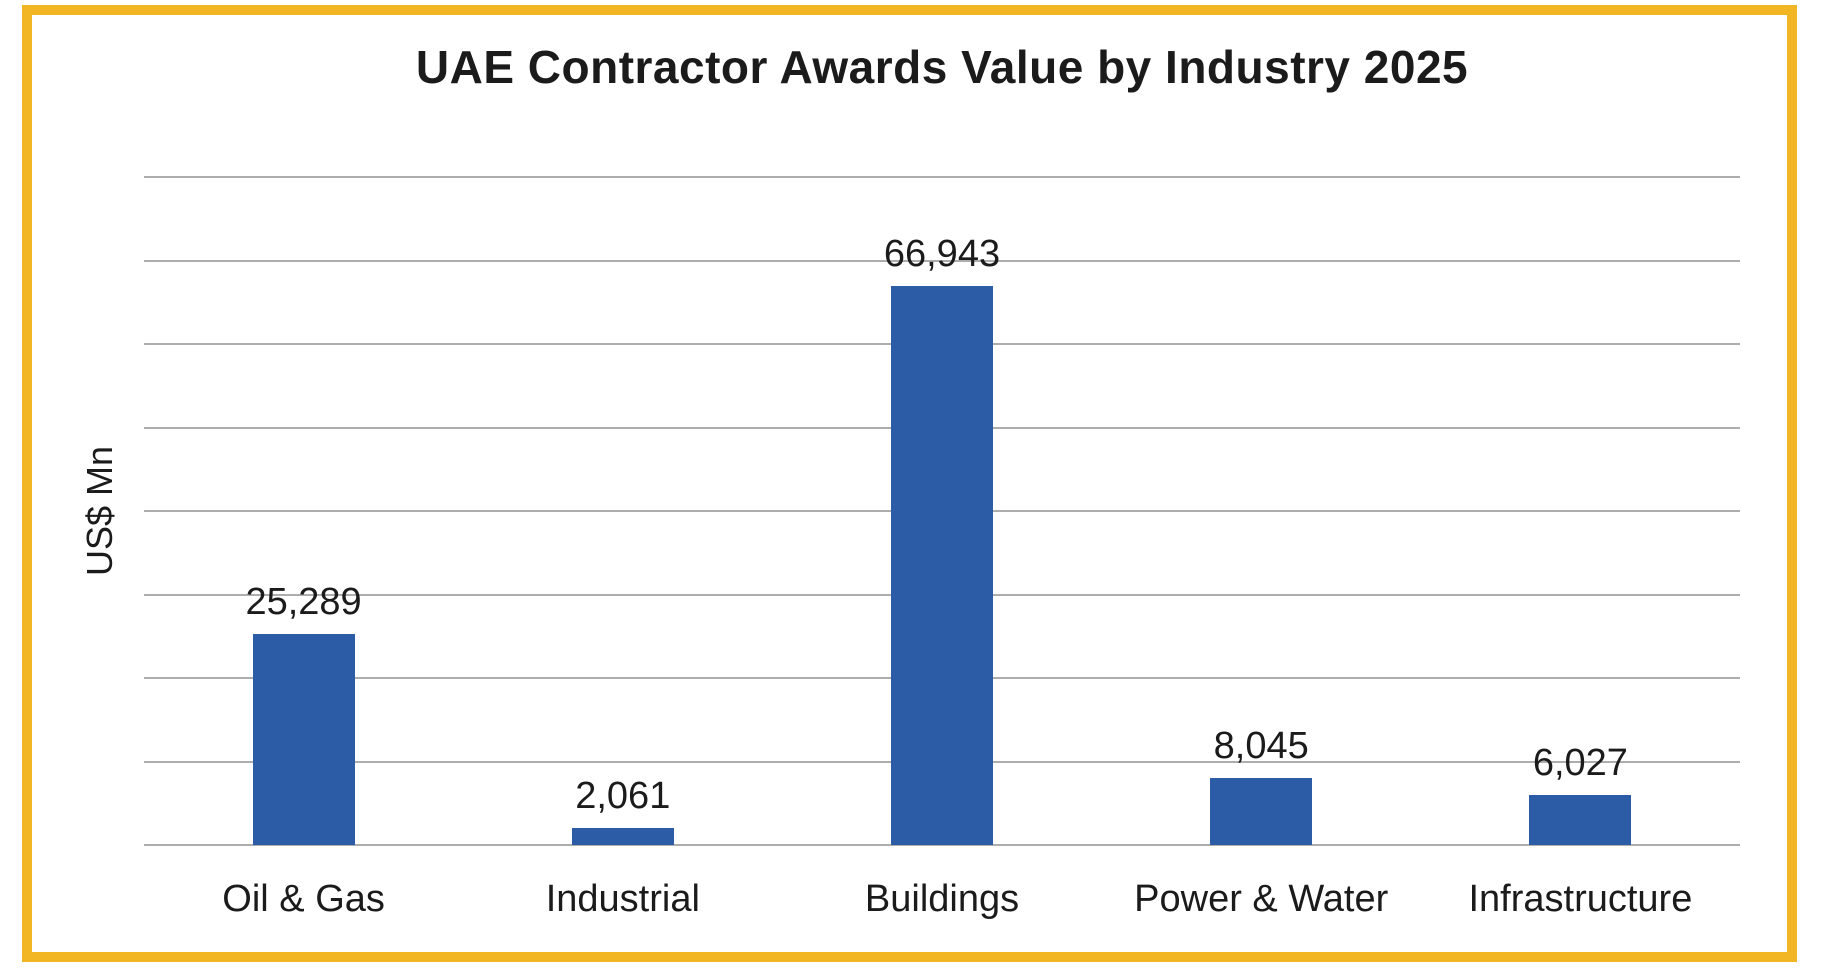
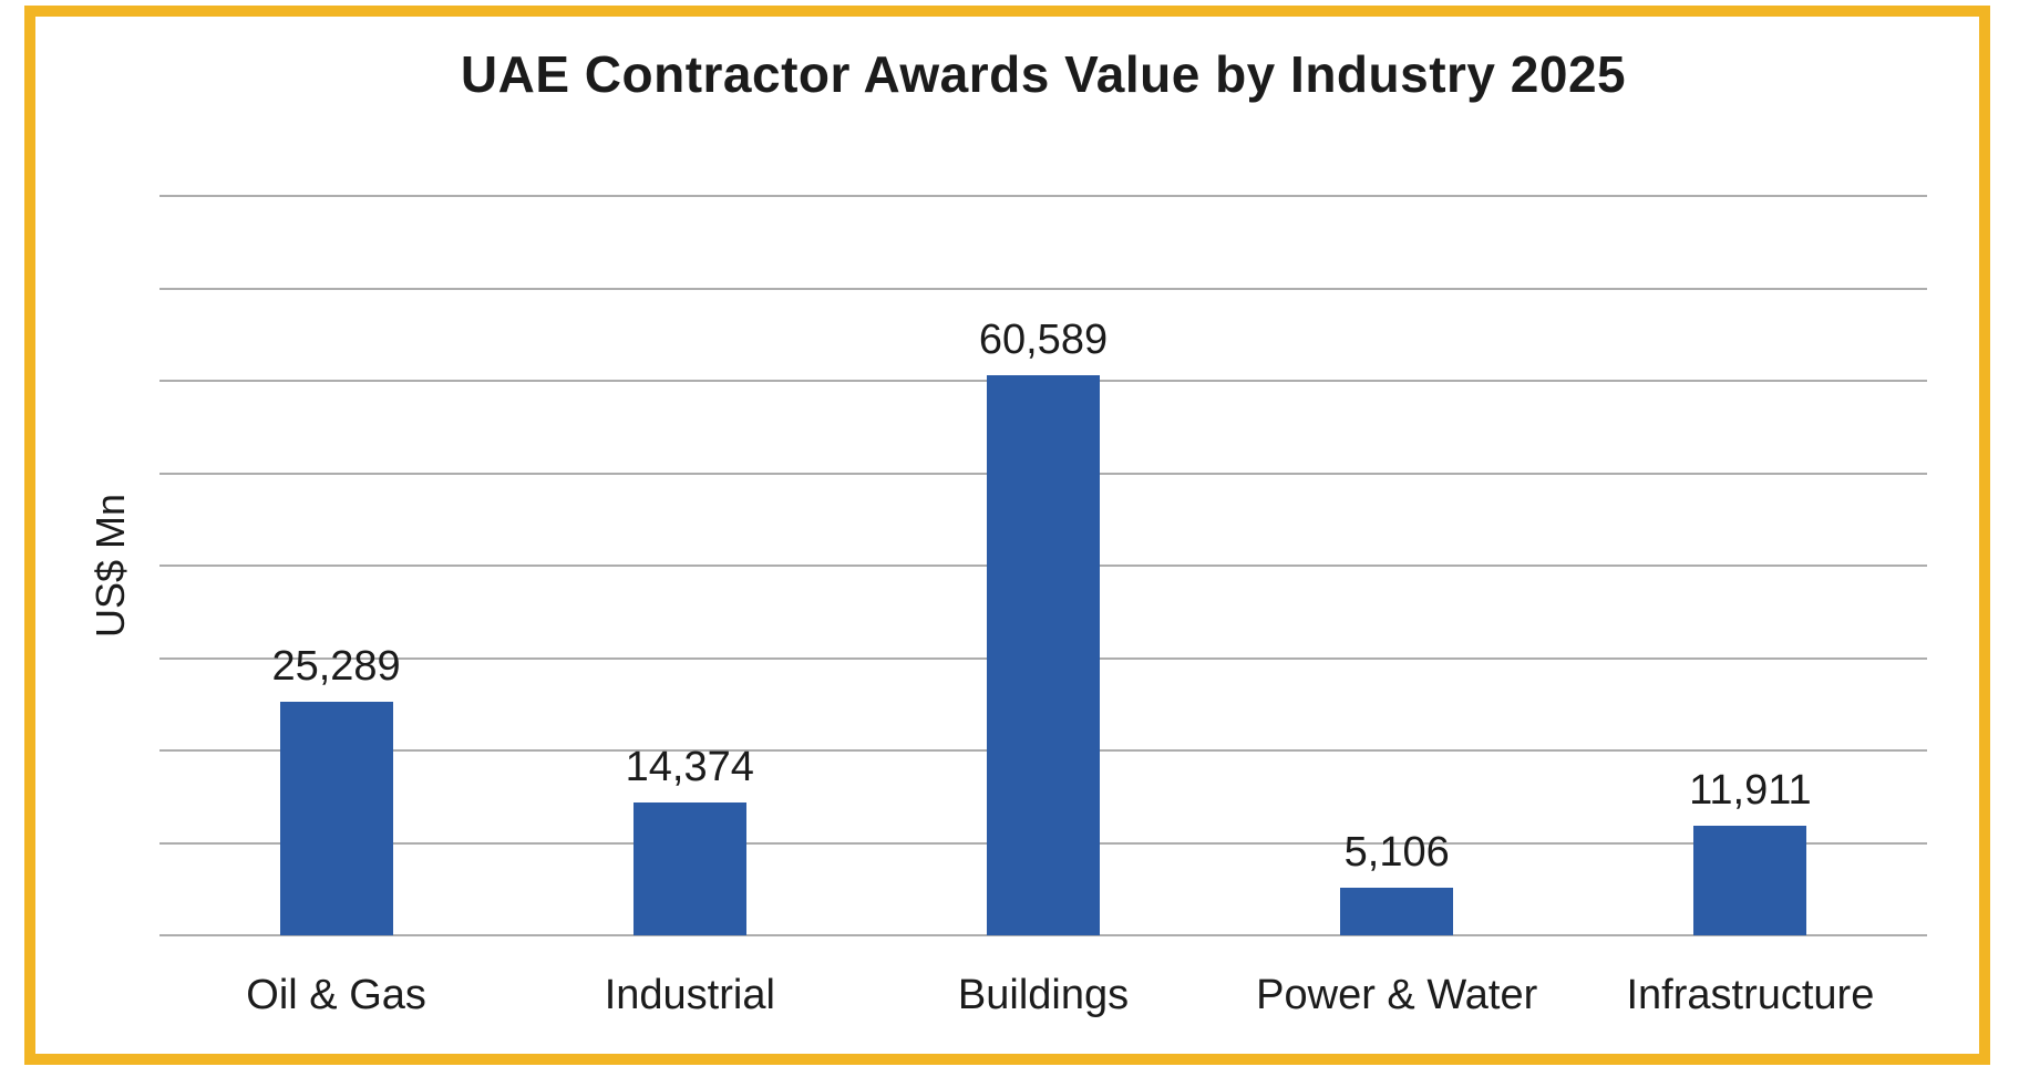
Industrial: 2,061 -> 14,374
Buildings: 66,943 -> 60,589
Power & Water: 8,045 -> 5,106
Infrastructure: 6,027 -> 11,911
